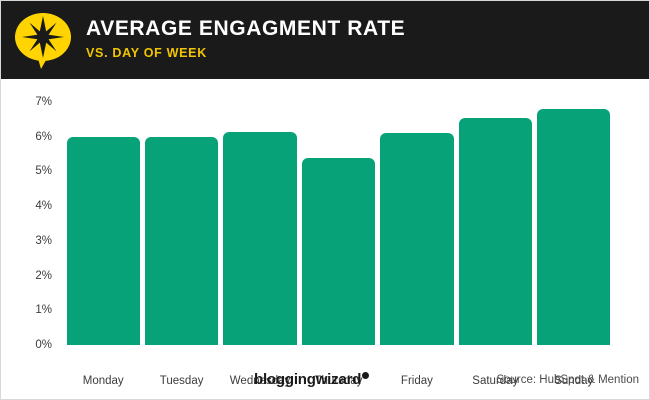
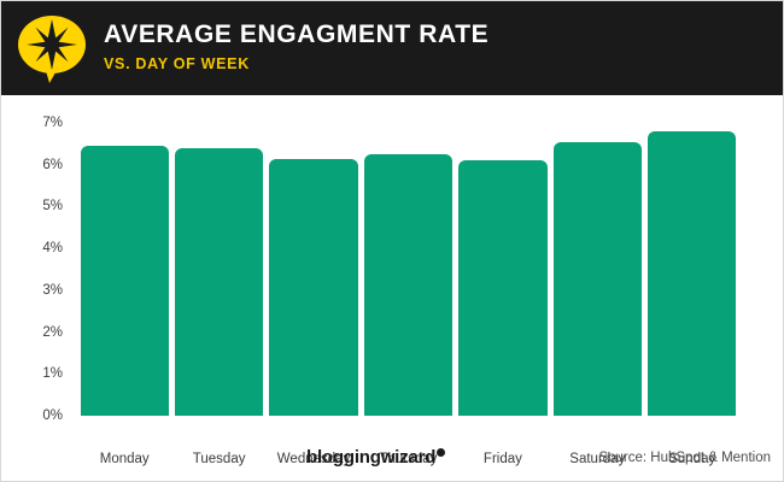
Monday: 6.0% -> 6.5%
Tuesday: 6.0% -> 6.4%
Thursday: 5.4% -> 6.2%
